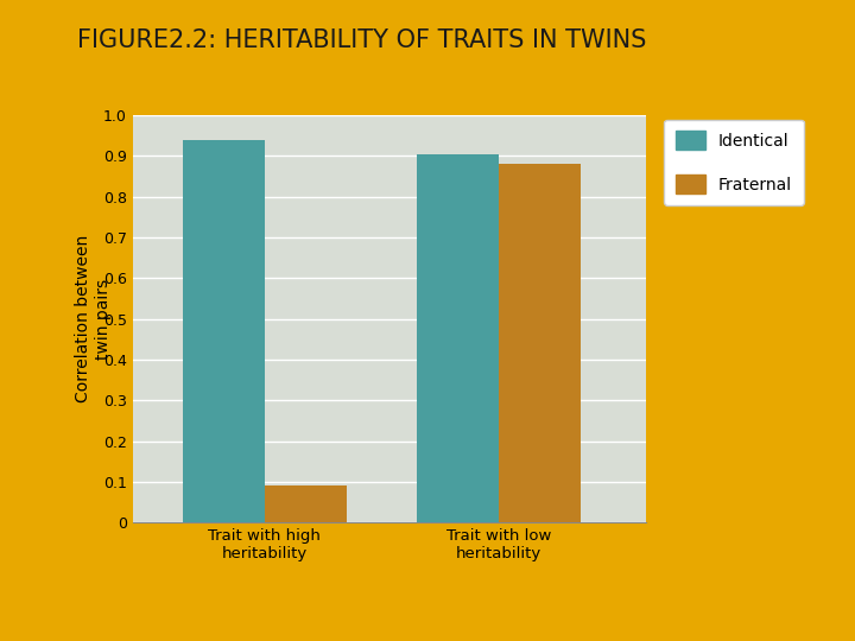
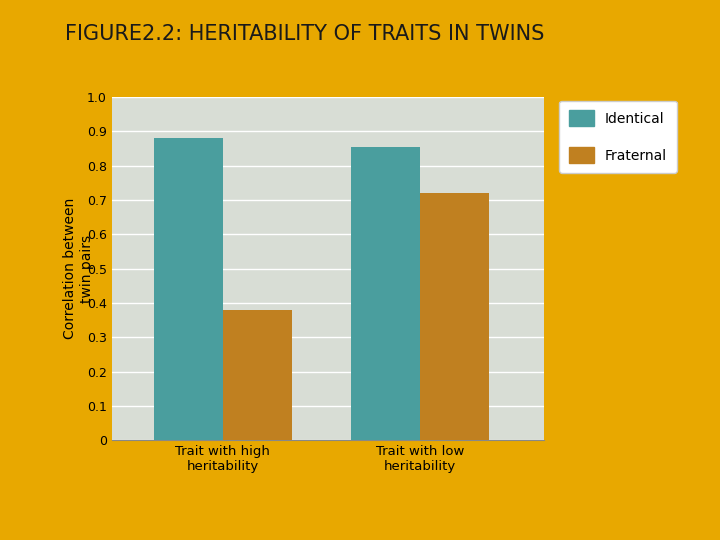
Identical/Trait with high heritability: 0.940 -> 0.880
Fraternal/Trait with high heritability: 0.09 -> 0.38
Identical/Trait with low heritability: 0.905 -> 0.855
Fraternal/Trait with low heritability: 0.88 -> 0.72
